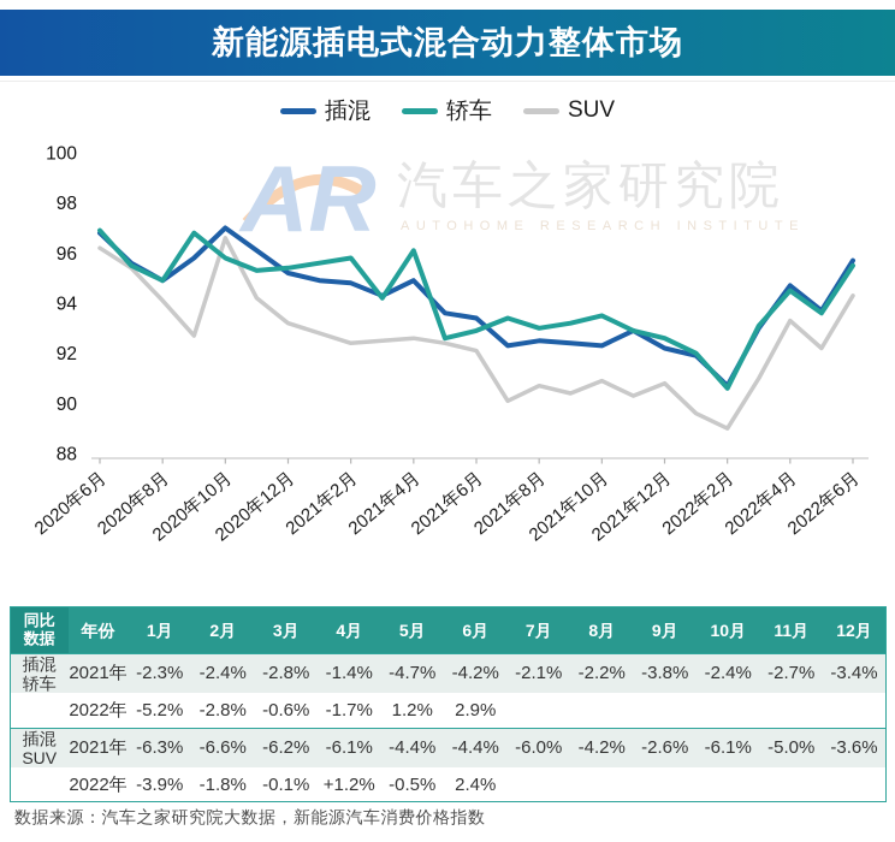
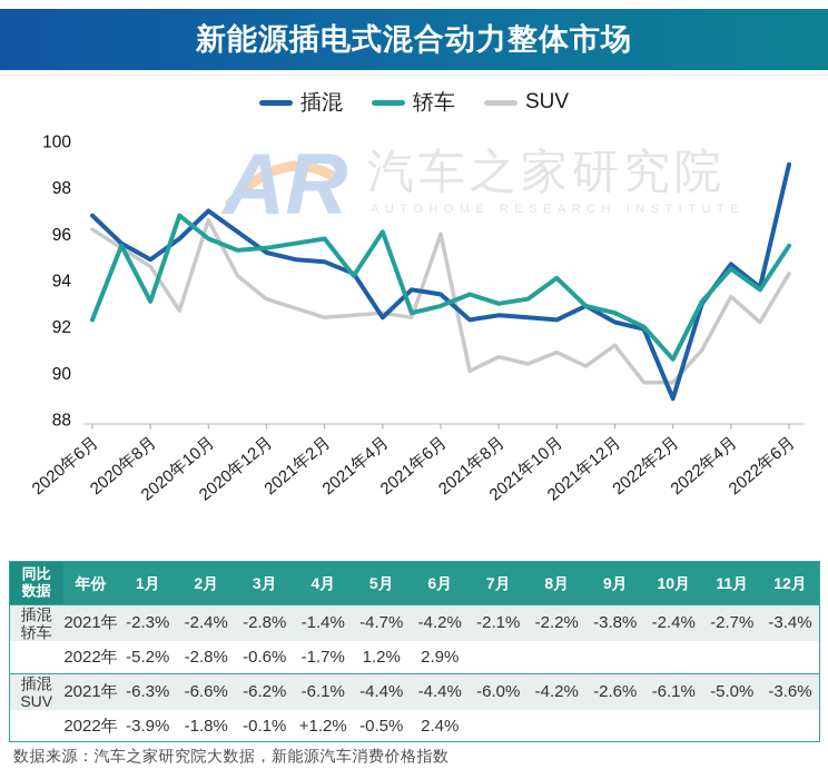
轿车/2020年6月: 96.9 -> 92.3
轿车/2020年8月: 94.9 -> 93.1
SUV/2020年8月: 94.1 -> 94.6
插混/2021年4月: 94.9 -> 92.4
SUV/2021年6月: 92.1 -> 96.0
轿车/2021年10月: 93.5 -> 94.1
SUV/2021年12月: 90.8 -> 91.2
插混/2022年2月: 90.7 -> 88.9
SUV/2022年2月: 89.0 -> 89.6
插混/2022年6月: 95.7 -> 99.0
